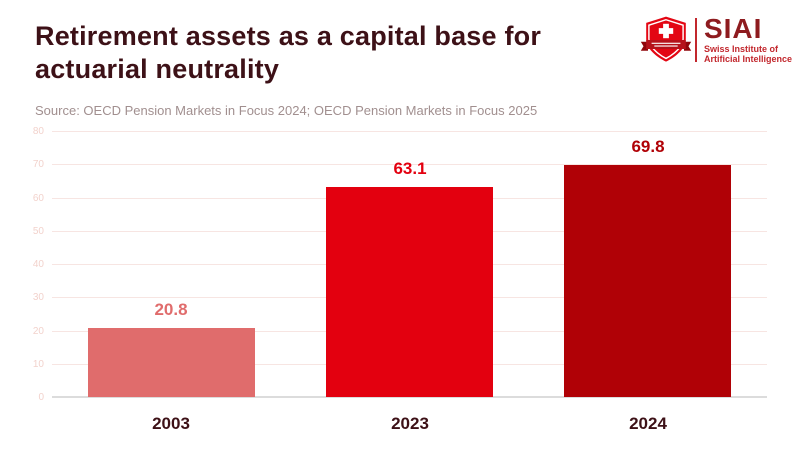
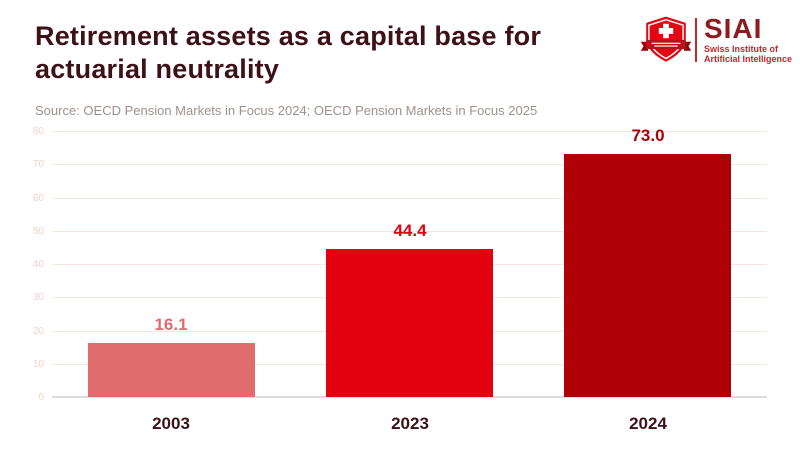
2003: 20.8 -> 16.1
2023: 63.1 -> 44.4
2024: 69.8 -> 73.0
